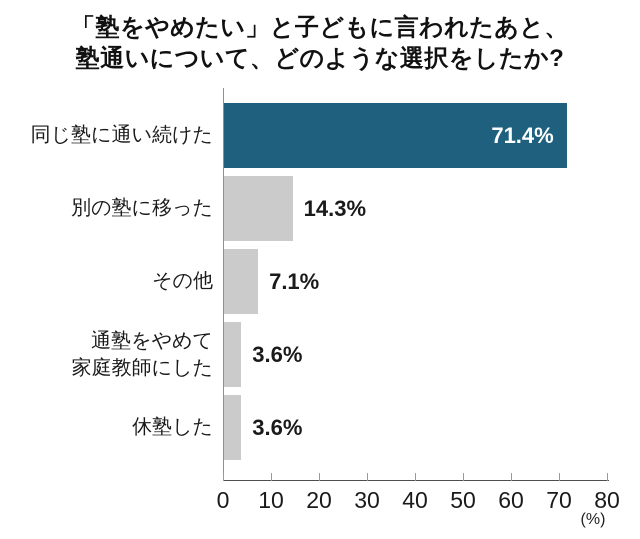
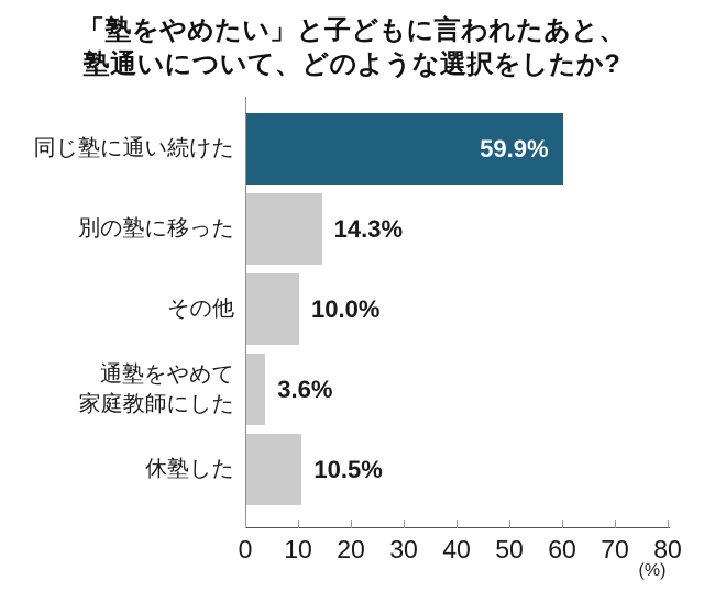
同じ塾に通い続けた: 71.4% -> 59.9%
その他: 7.1% -> 10.0%
休塾した: 3.6% -> 10.5%
